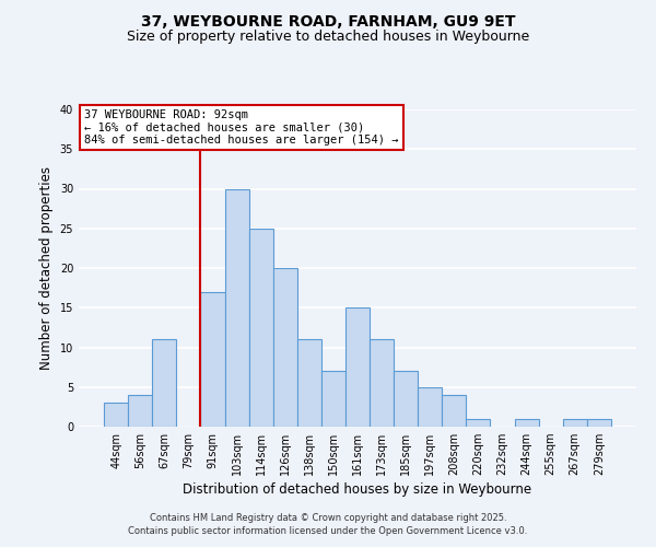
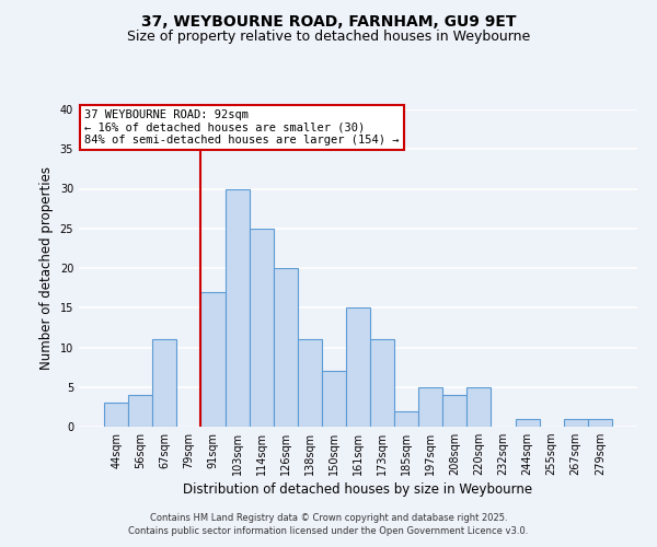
185sqm: 7 -> 2
220sqm: 1 -> 5
